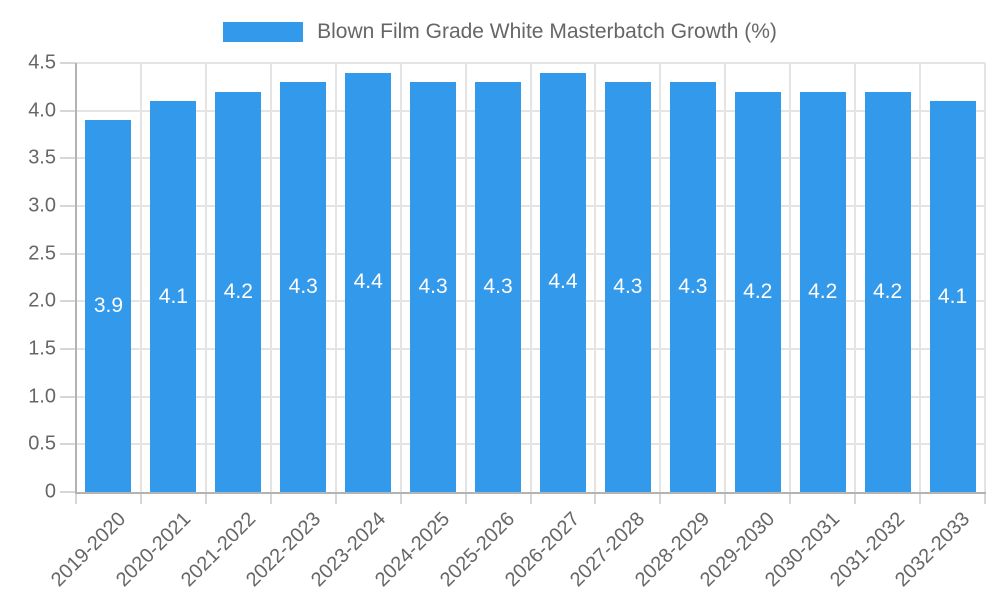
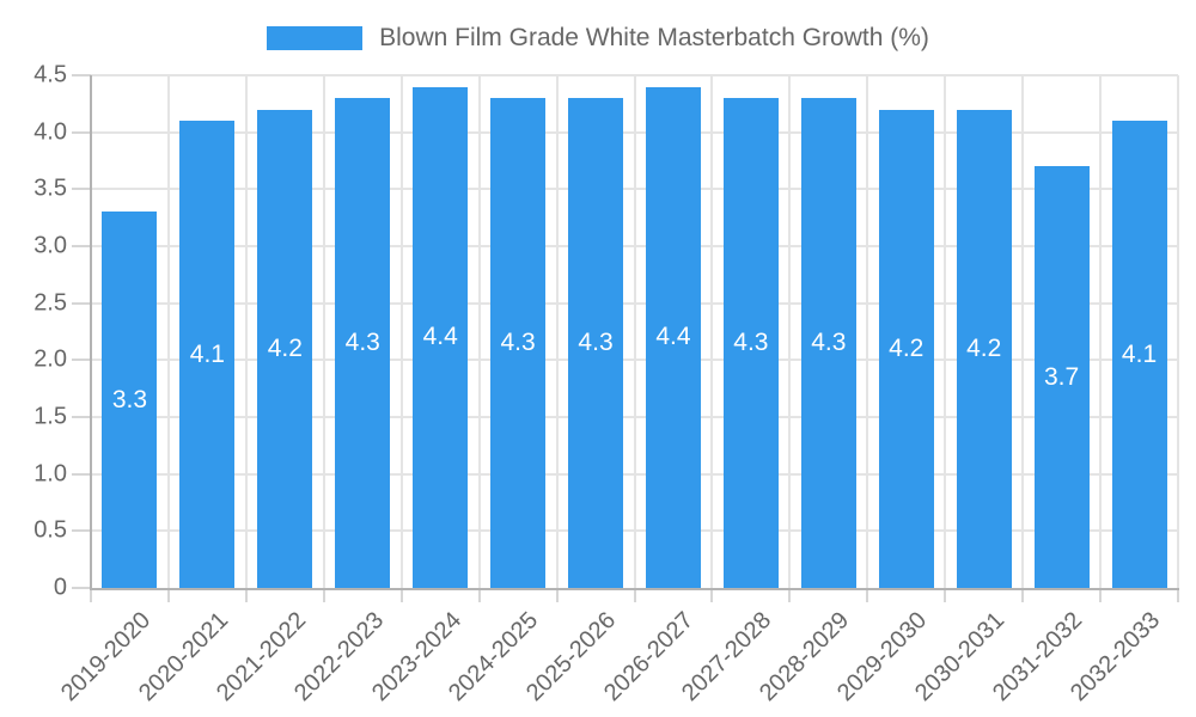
2019-2020: 3.9 -> 3.3
2031-2032: 4.2 -> 3.7
